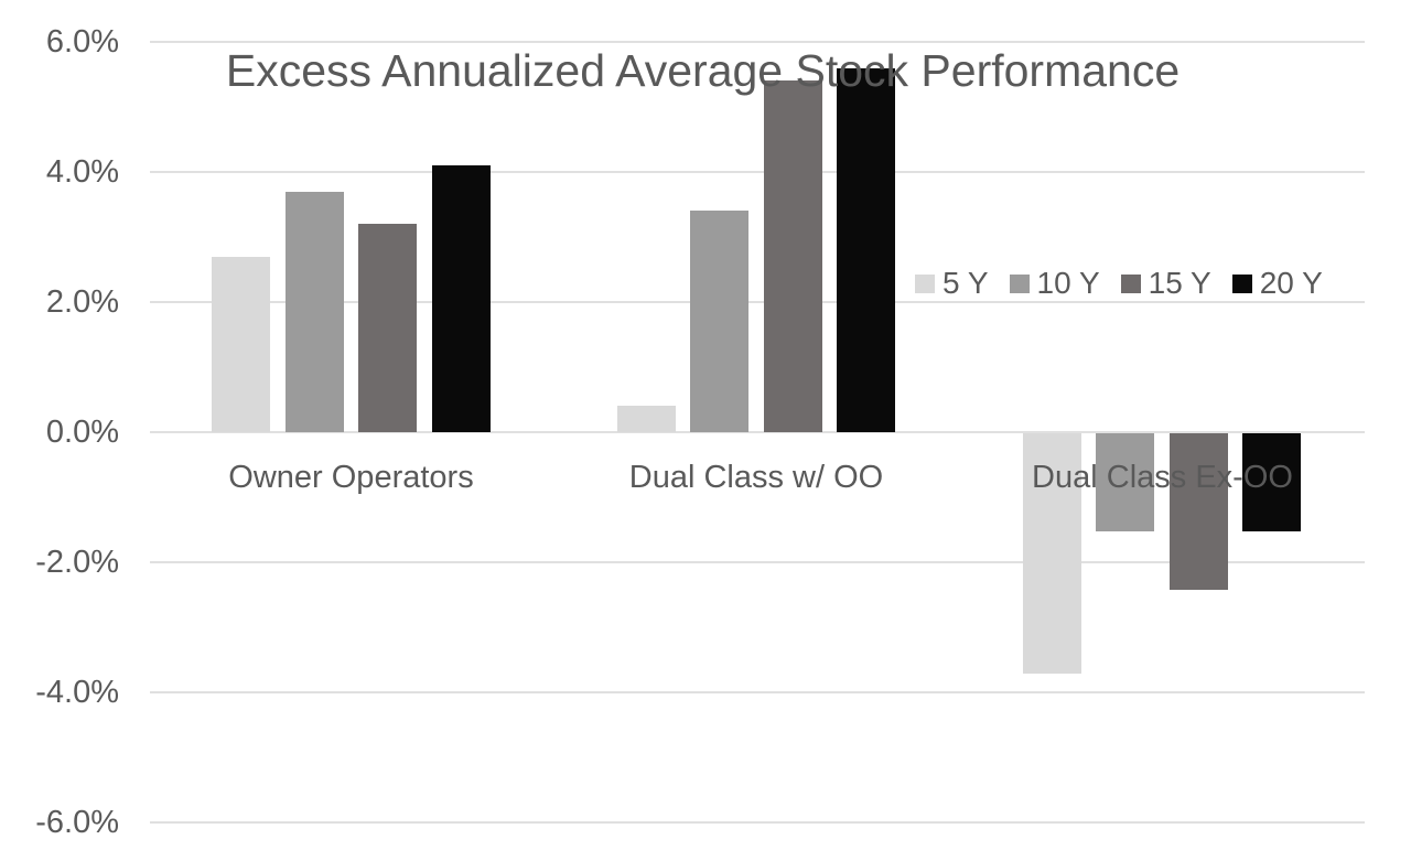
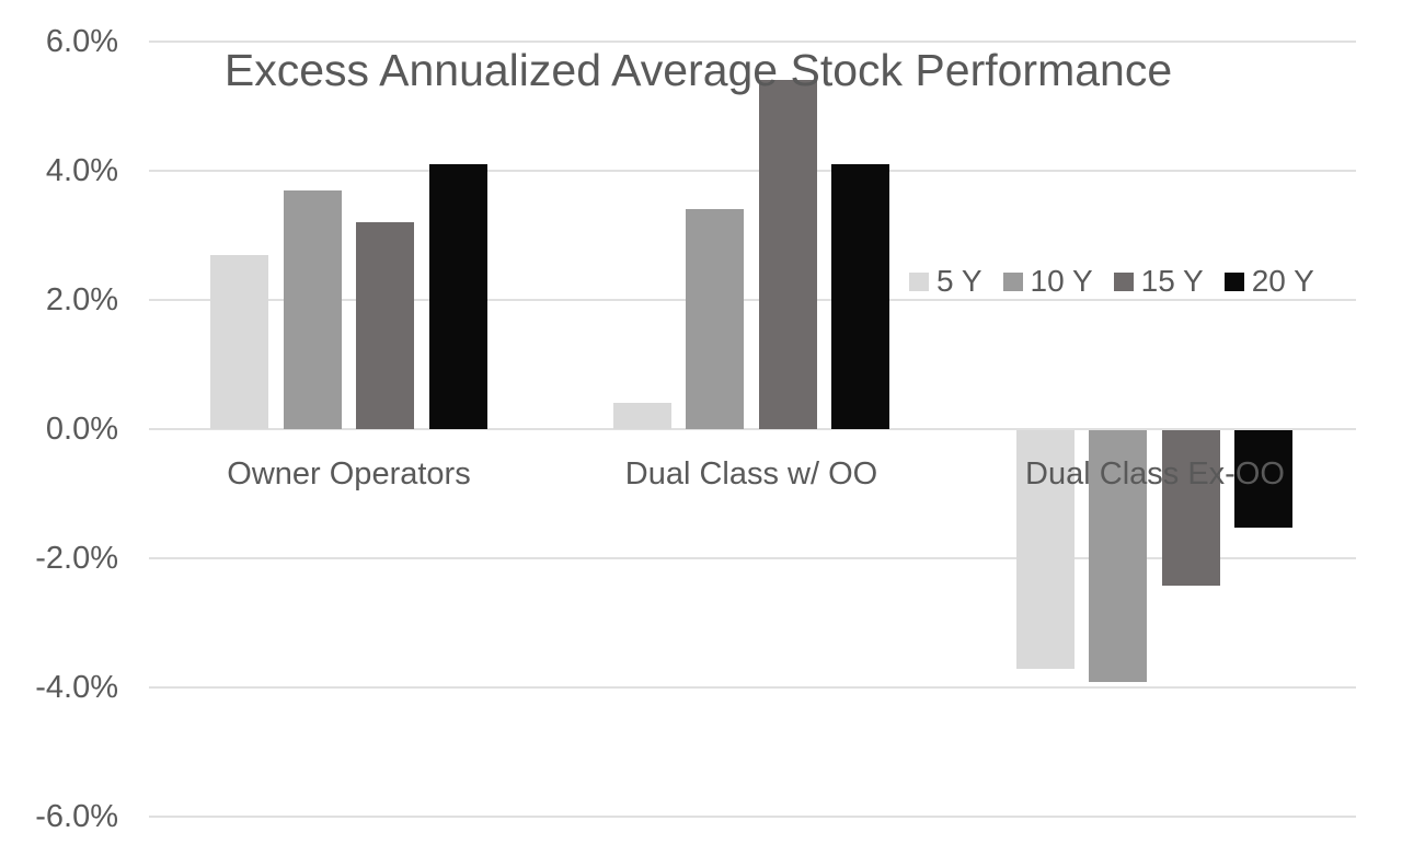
20 Y/Dual Class w/ OO: 5.6% -> 4.1%
10 Y/Dual Class Ex-OO: -1.5% -> -3.9%
